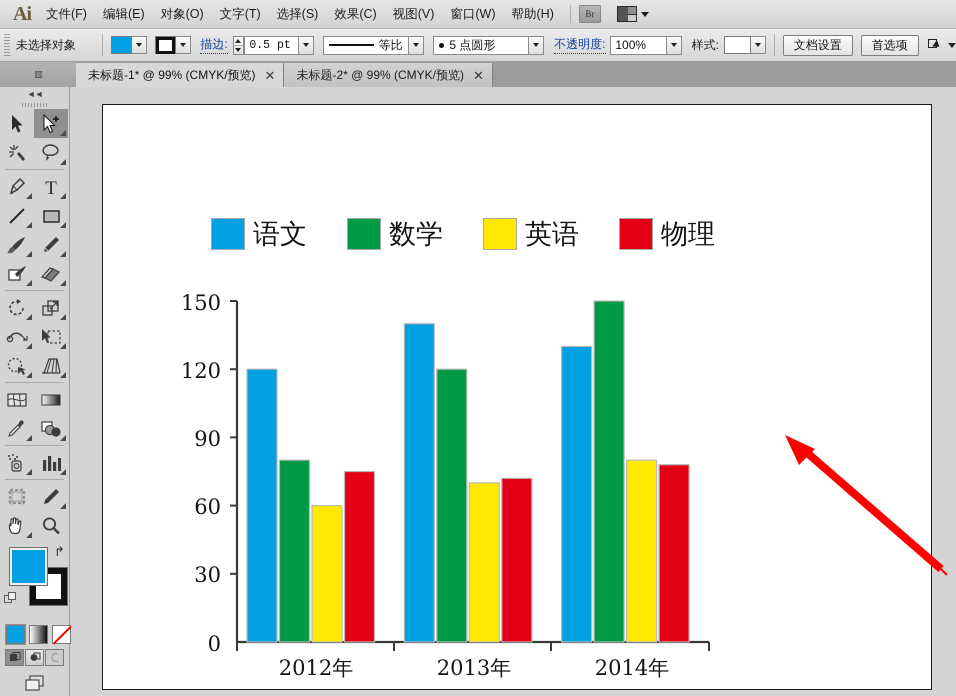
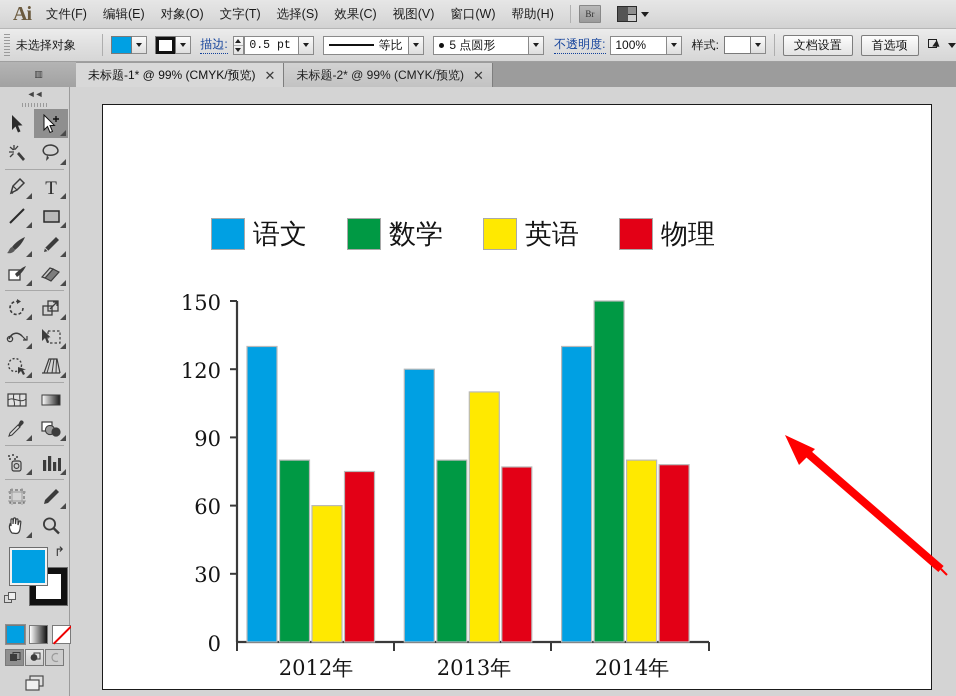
语文/2012年: 120 -> 130
语文/2013年: 140 -> 120
数学/2013年: 120 -> 80
英语/2013年: 70 -> 110
物理/2013年: 72 -> 77
